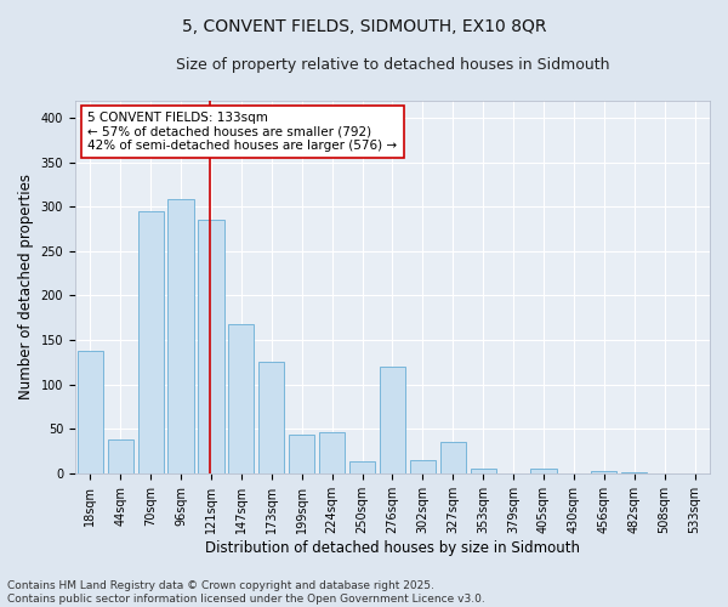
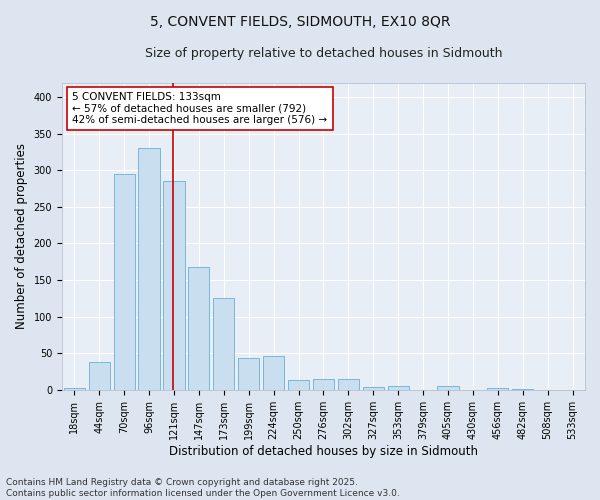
18sqm: 138 -> 2
96sqm: 308 -> 330
276sqm: 120 -> 15
327sqm: 36 -> 4
